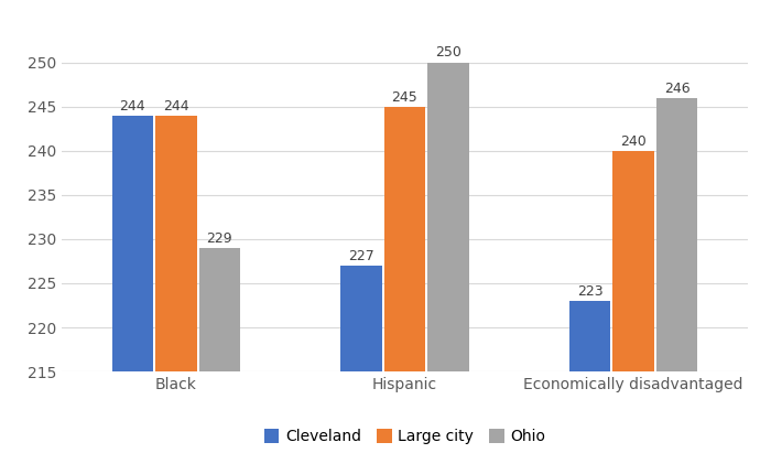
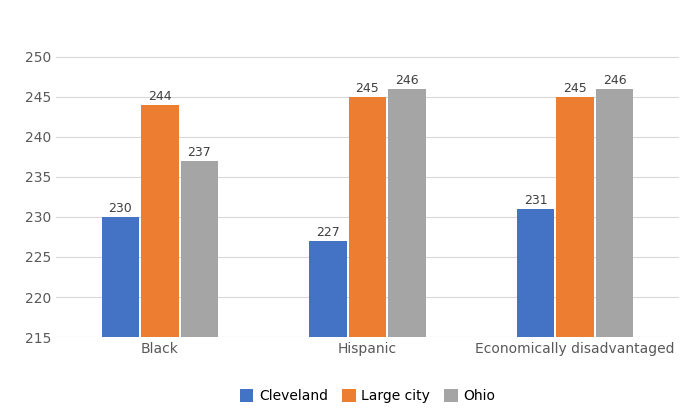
Cleveland/Black: 244 -> 230
Ohio/Black: 229 -> 237
Ohio/Hispanic: 250 -> 246
Cleveland/Economically disadvantaged: 223 -> 231
Large city/Economically disadvantaged: 240 -> 245
